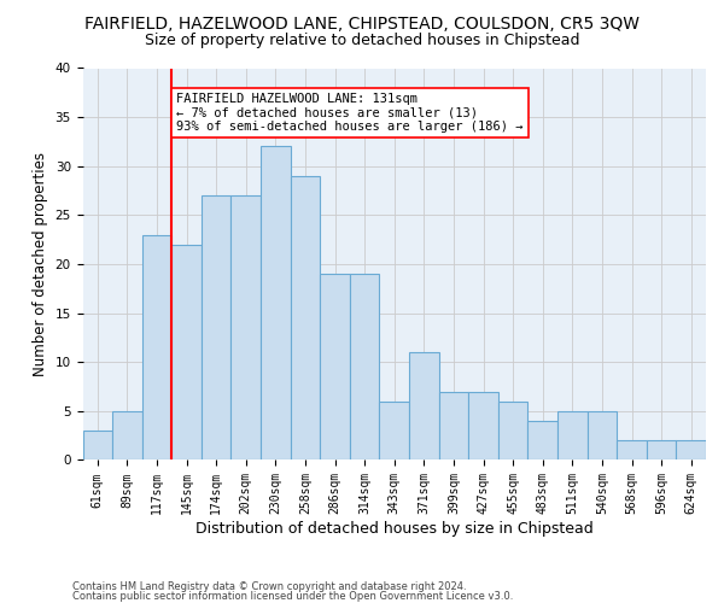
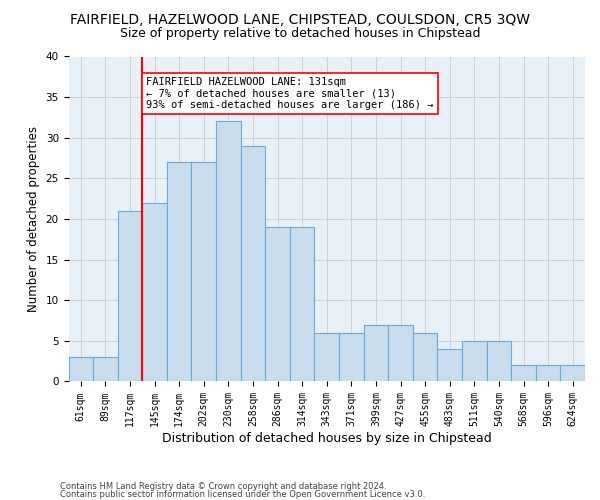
89sqm: 5 -> 3
117sqm: 23 -> 21
371sqm: 11 -> 6
